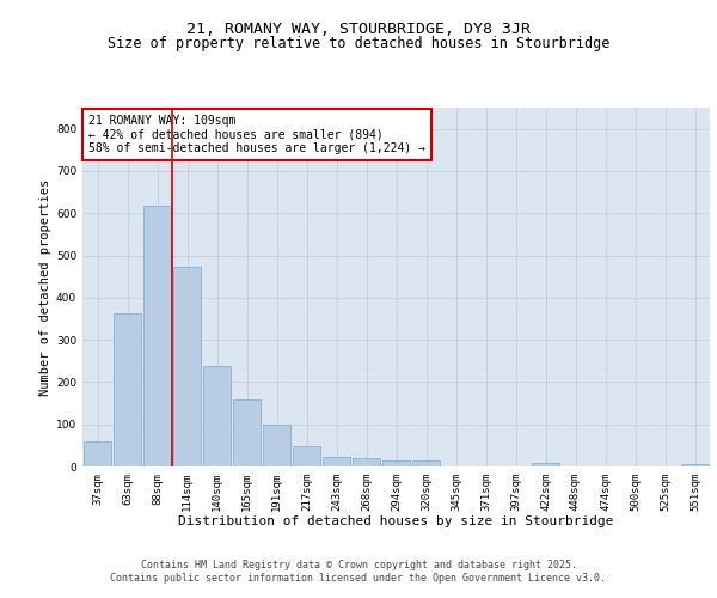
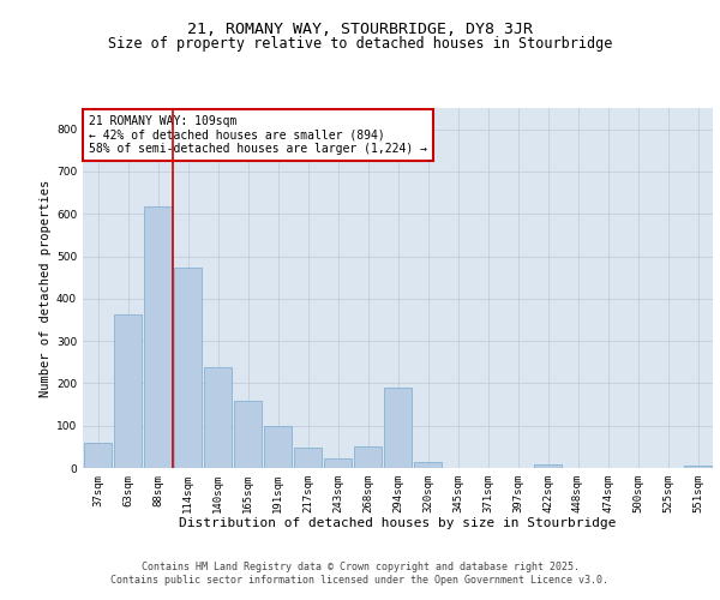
268sqm: 20 -> 50
294sqm: 15 -> 190
